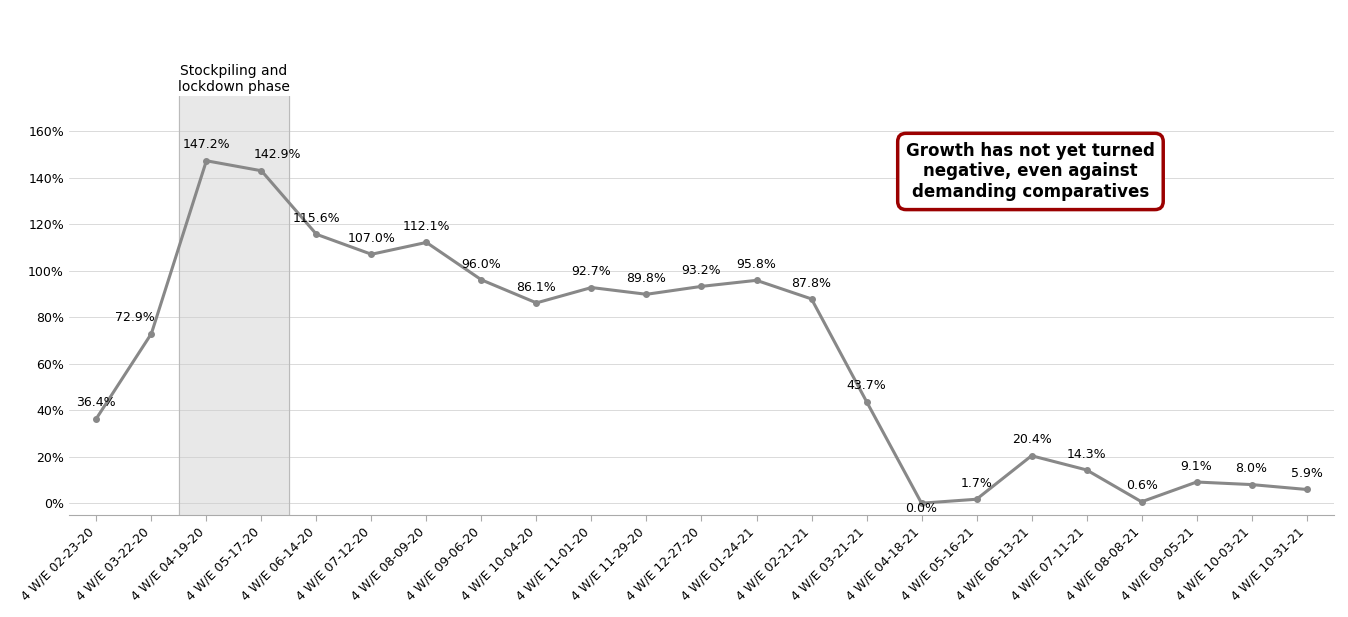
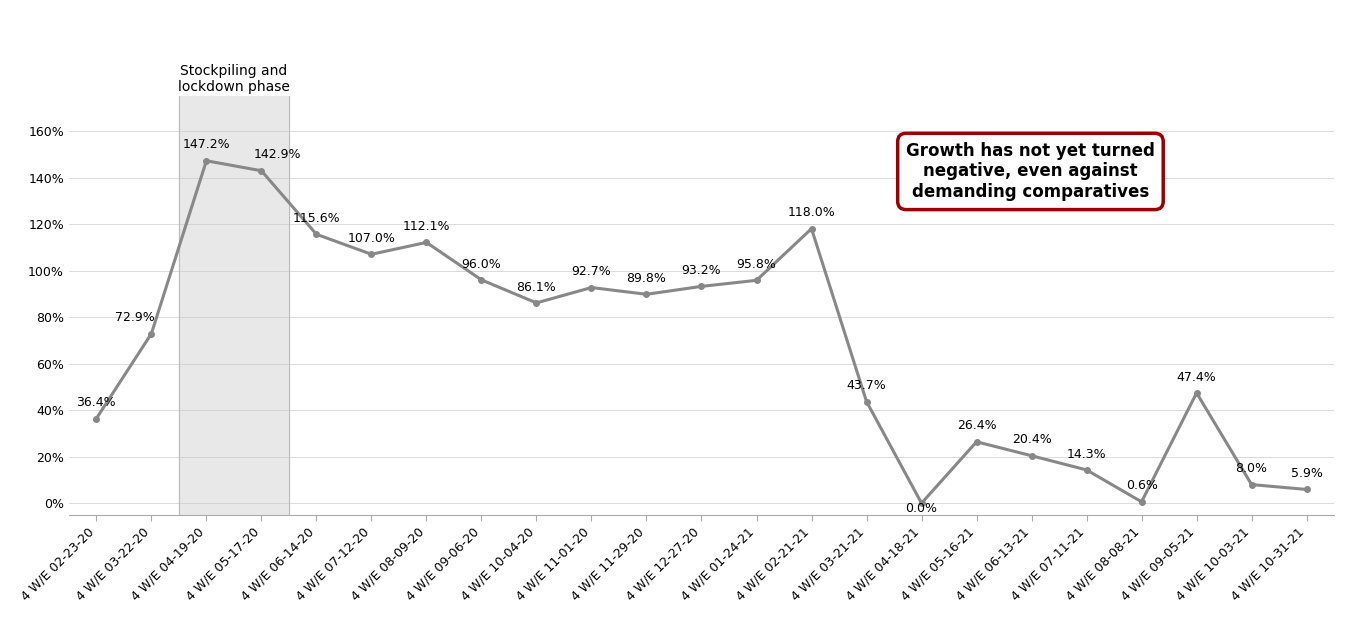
4 W/E 02-21-21: 87.8% -> 118.0%
4 W/E 05-16-21: 1.7% -> 26.4%
4 W/E 09-05-21: 9.1% -> 47.4%
